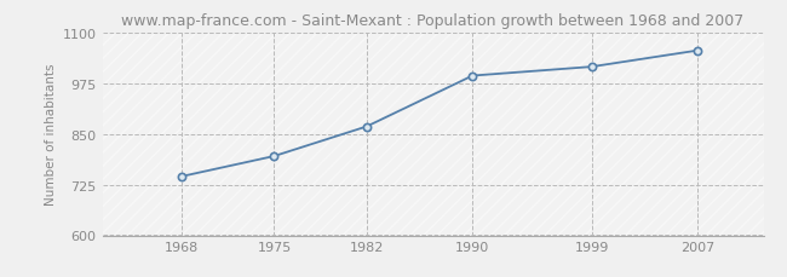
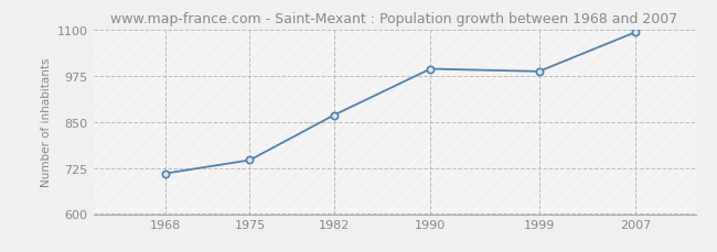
1968: 745 -> 710
1975: 795 -> 746
1999: 1015 -> 986
2007: 1055 -> 1092
